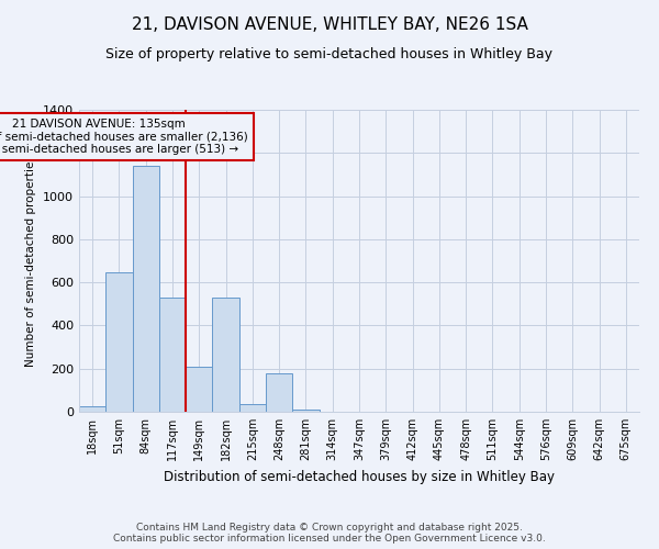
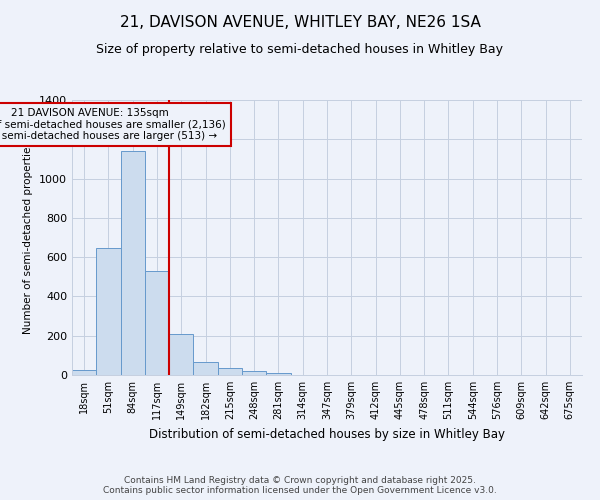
182sqm: 530 -> 60
248sqm: 180 -> 20
